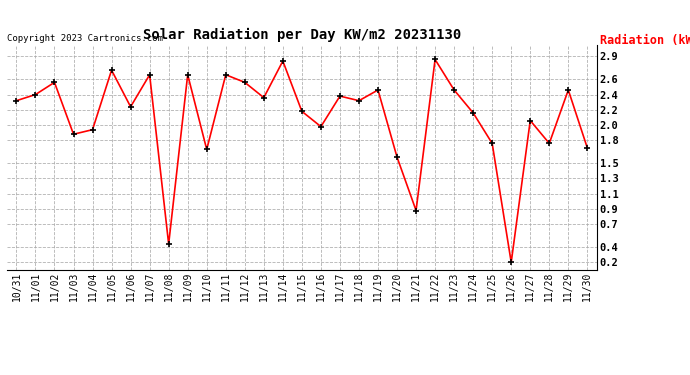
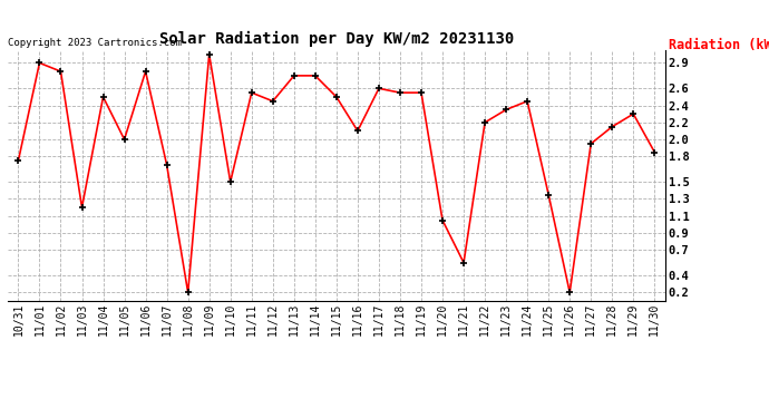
10/31: 2.32 -> 1.75
11/01: 2.40 -> 2.90
11/02: 2.56 -> 2.80
11/03: 1.88 -> 1.20
11/04: 1.94 -> 2.50
11/05: 2.72 -> 2.00
11/06: 2.24 -> 2.80
11/07: 2.66 -> 1.70
11/08: 0.44 -> 0.20
11/09: 2.66 -> 3.00
11/10: 1.68 -> 1.50
11/11: 2.66 -> 2.55
11/12: 2.56 -> 2.45
11/13: 2.36 -> 2.75
11/14: 2.84 -> 2.75
11/15: 2.18 -> 2.50
11/16: 1.98 -> 2.10
11/17: 2.38 -> 2.60
11/18: 2.32 -> 2.55
11/19: 2.46 -> 2.55
11/20: 1.58 -> 1.05
11/21: 0.88 -> 0.55
11/22: 2.86 -> 2.20
11/23: 2.46 -> 2.35
11/24: 2.16 -> 2.45
11/25: 1.76 -> 1.35
11/27: 2.06 -> 1.95
11/28: 1.76 -> 2.15
11/29: 2.46 -> 2.30
11/30: 1.70 -> 1.85
